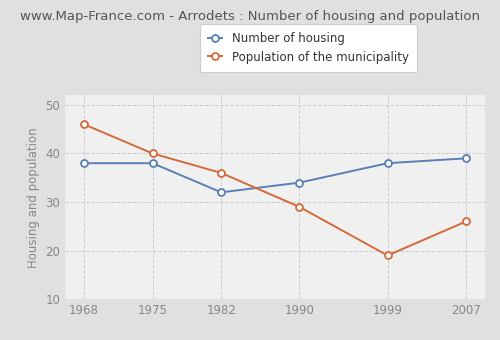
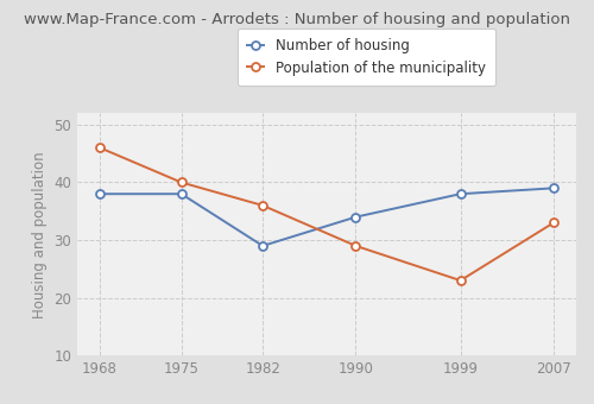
Number of housing/1982: 32 -> 29
Population of the municipality/1999: 19 -> 23
Population of the municipality/2007: 26 -> 33
